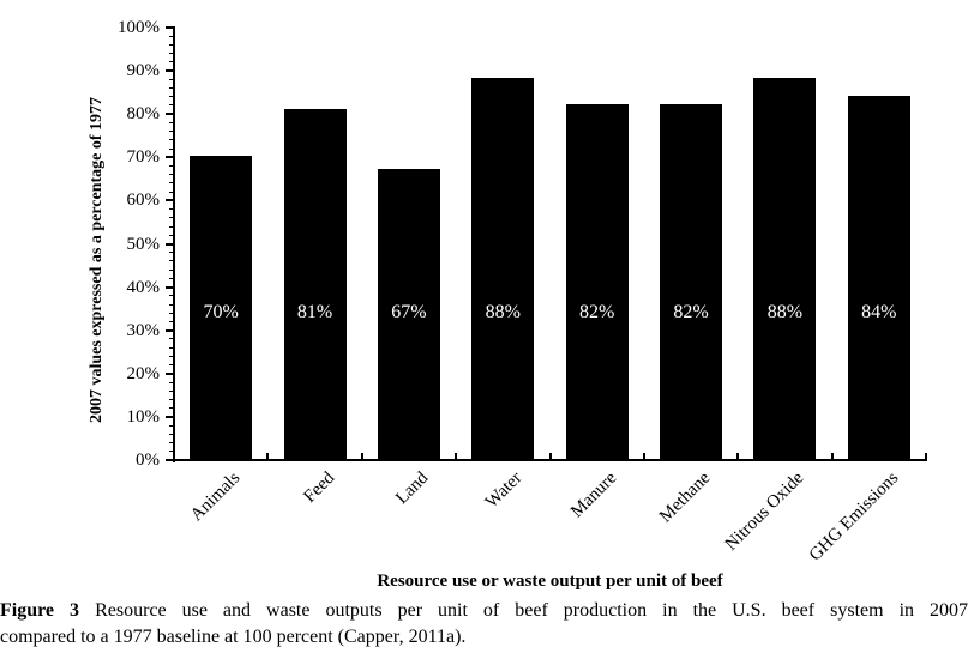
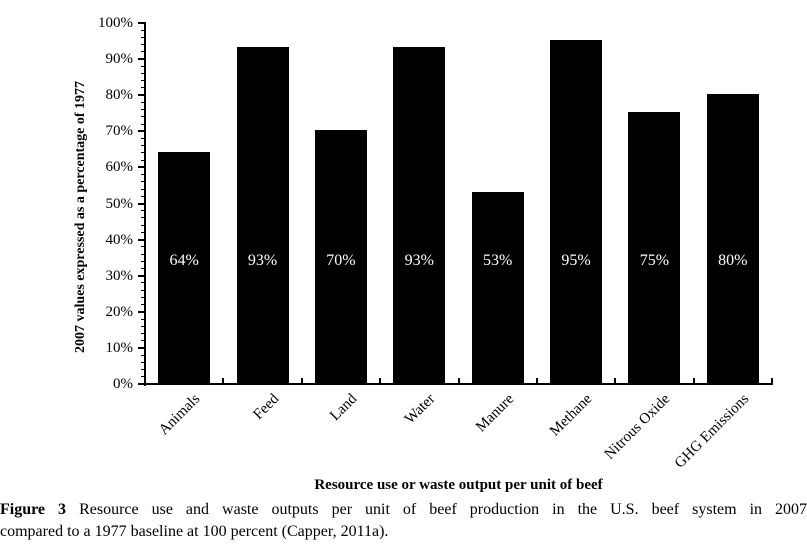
Animals: 70% -> 64%
Feed: 81% -> 93%
Land: 67% -> 70%
Water: 88% -> 93%
Manure: 82% -> 53%
Methane: 82% -> 95%
Nitrous Oxide: 88% -> 75%
GHG Emissions: 84% -> 80%
